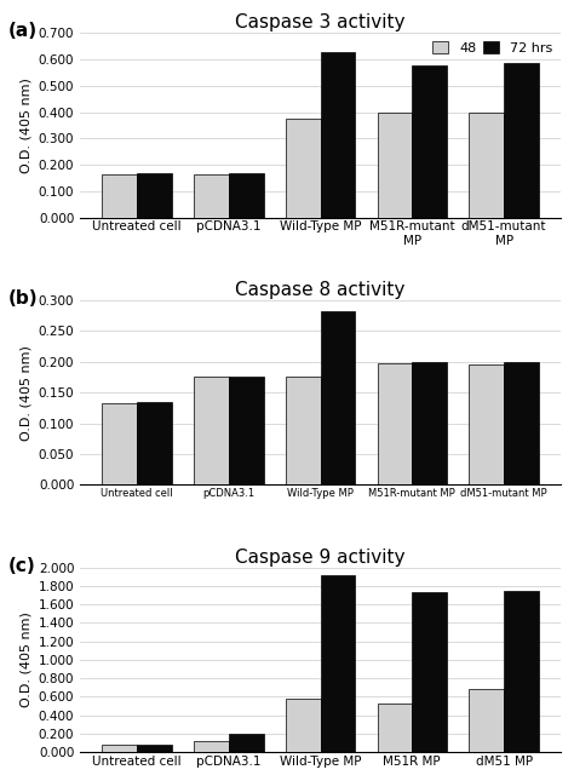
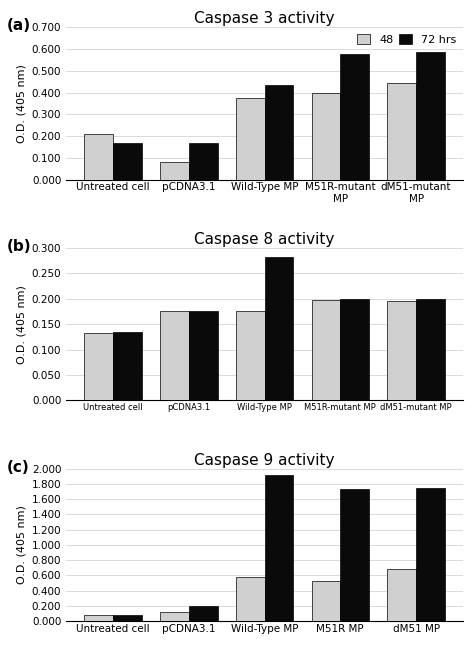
Caspase 3 activity/48/Untreated cell: 0.165 -> 0.210
Caspase 3 activity/48/pCDNA3.1: 0.163 -> 0.080
Caspase 3 activity/72 hrs/Wild-Type MP: 0.630 -> 0.435
Caspase 3 activity/48/dM51-mutant MP: 0.398 -> 0.445
